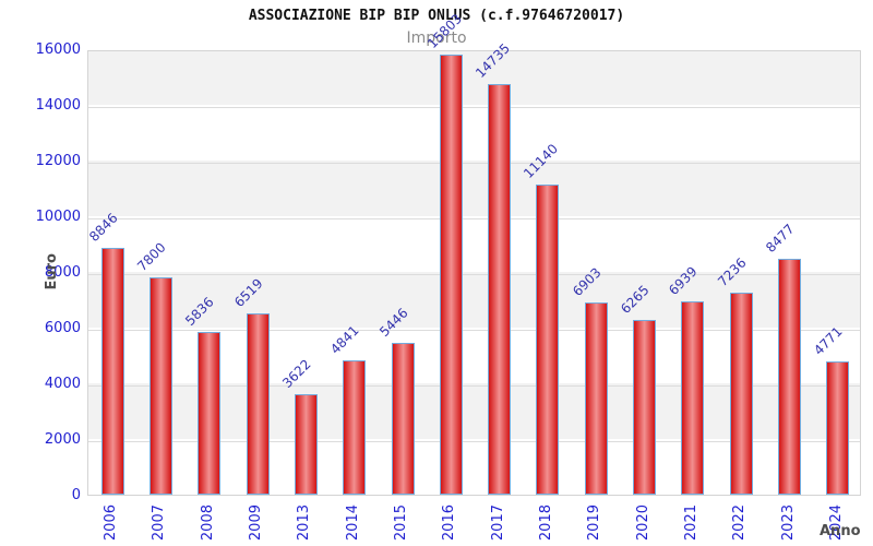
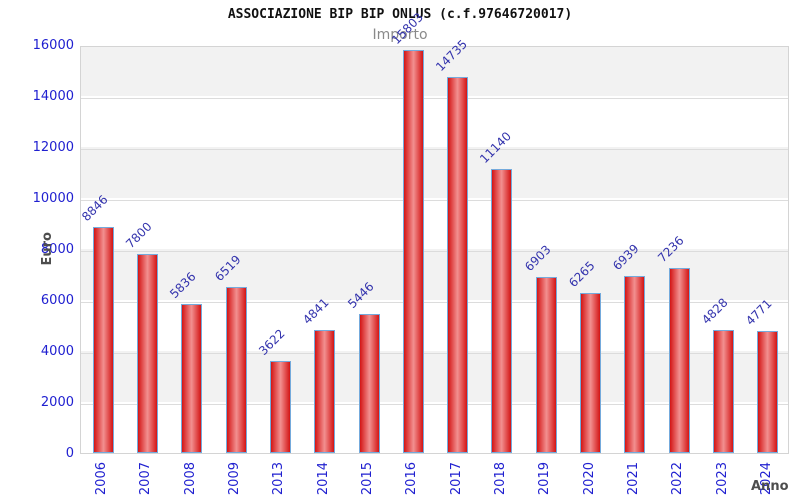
2023: 8477 -> 4828
